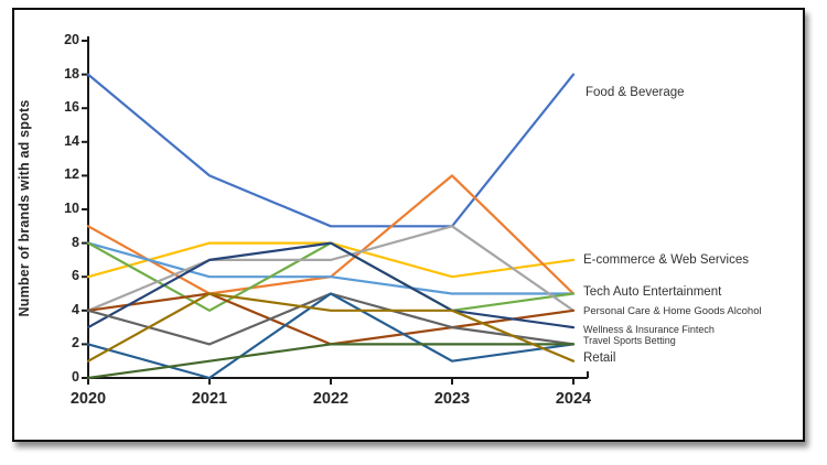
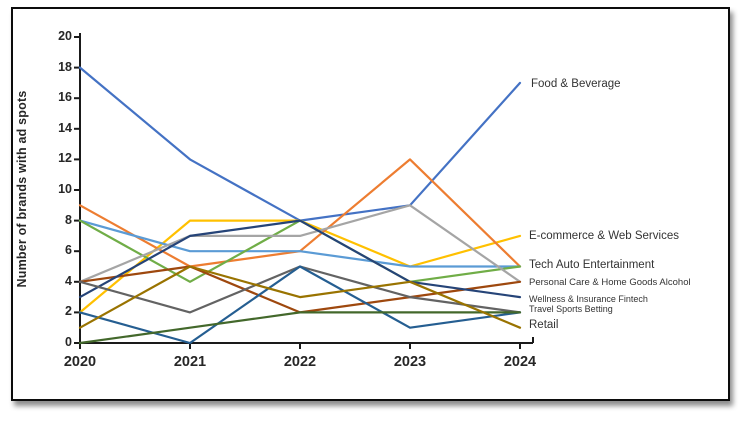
E-commerce & Web Services/2020: 6 -> 2
Food & Beverage/2022: 9 -> 8
Retail/2022: 4 -> 3
E-commerce & Web Services/2023: 6 -> 5
Food & Beverage/2024: 18 -> 17
